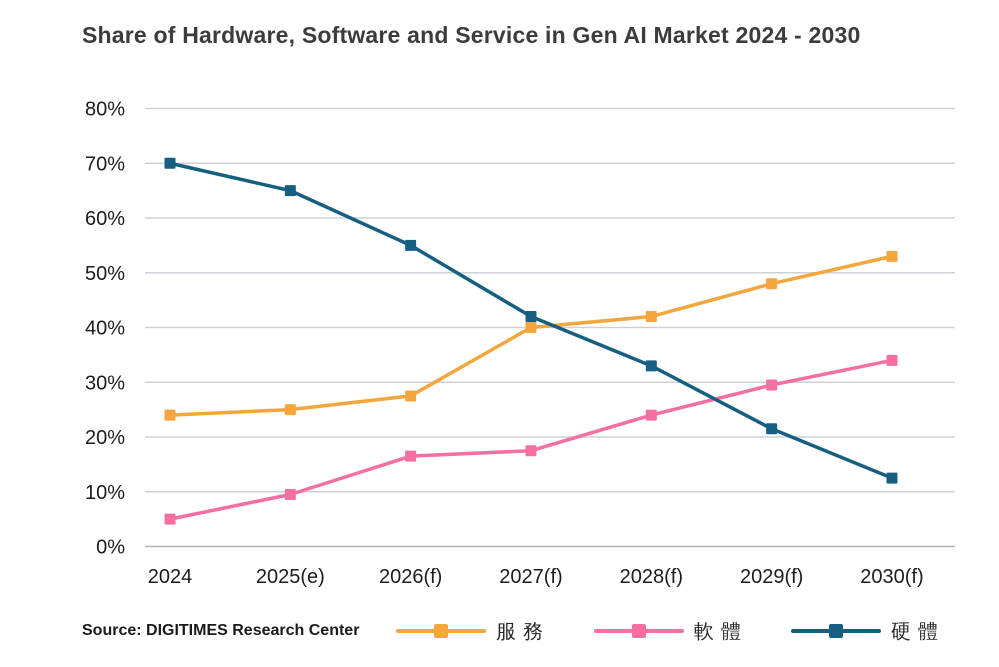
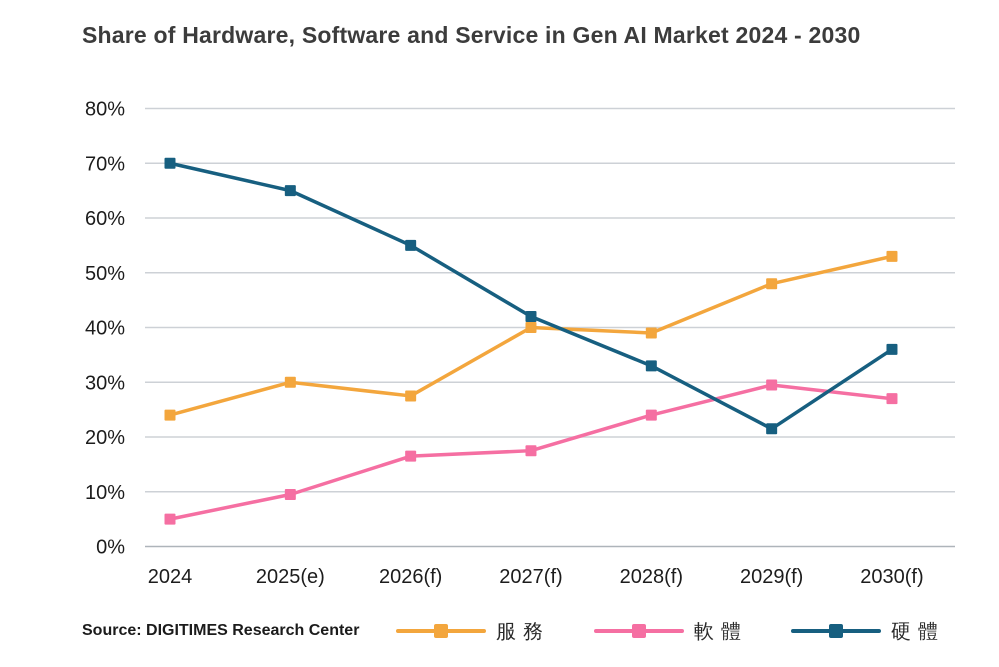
服務/2025(e): 25% -> 30%
服務/2028(f): 42% -> 39%
軟體/2030(f): 34% -> 27%
硬體/2030(f): 12% -> 36%
